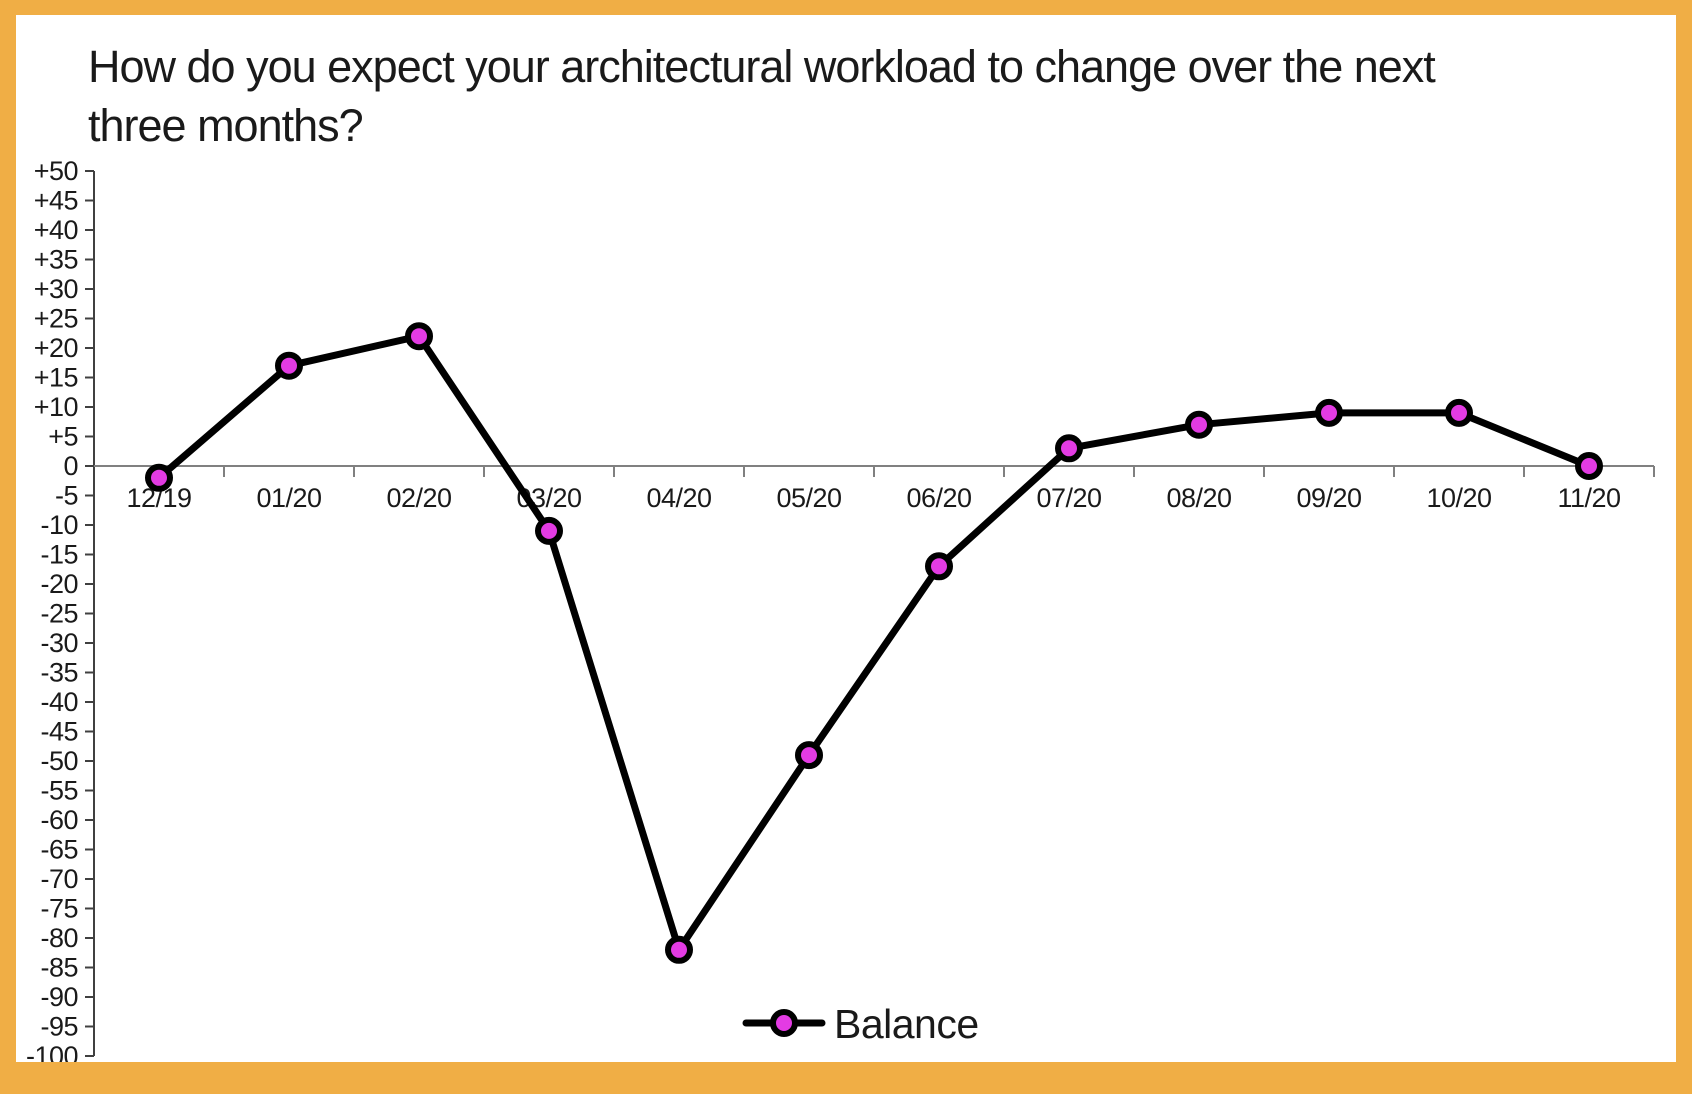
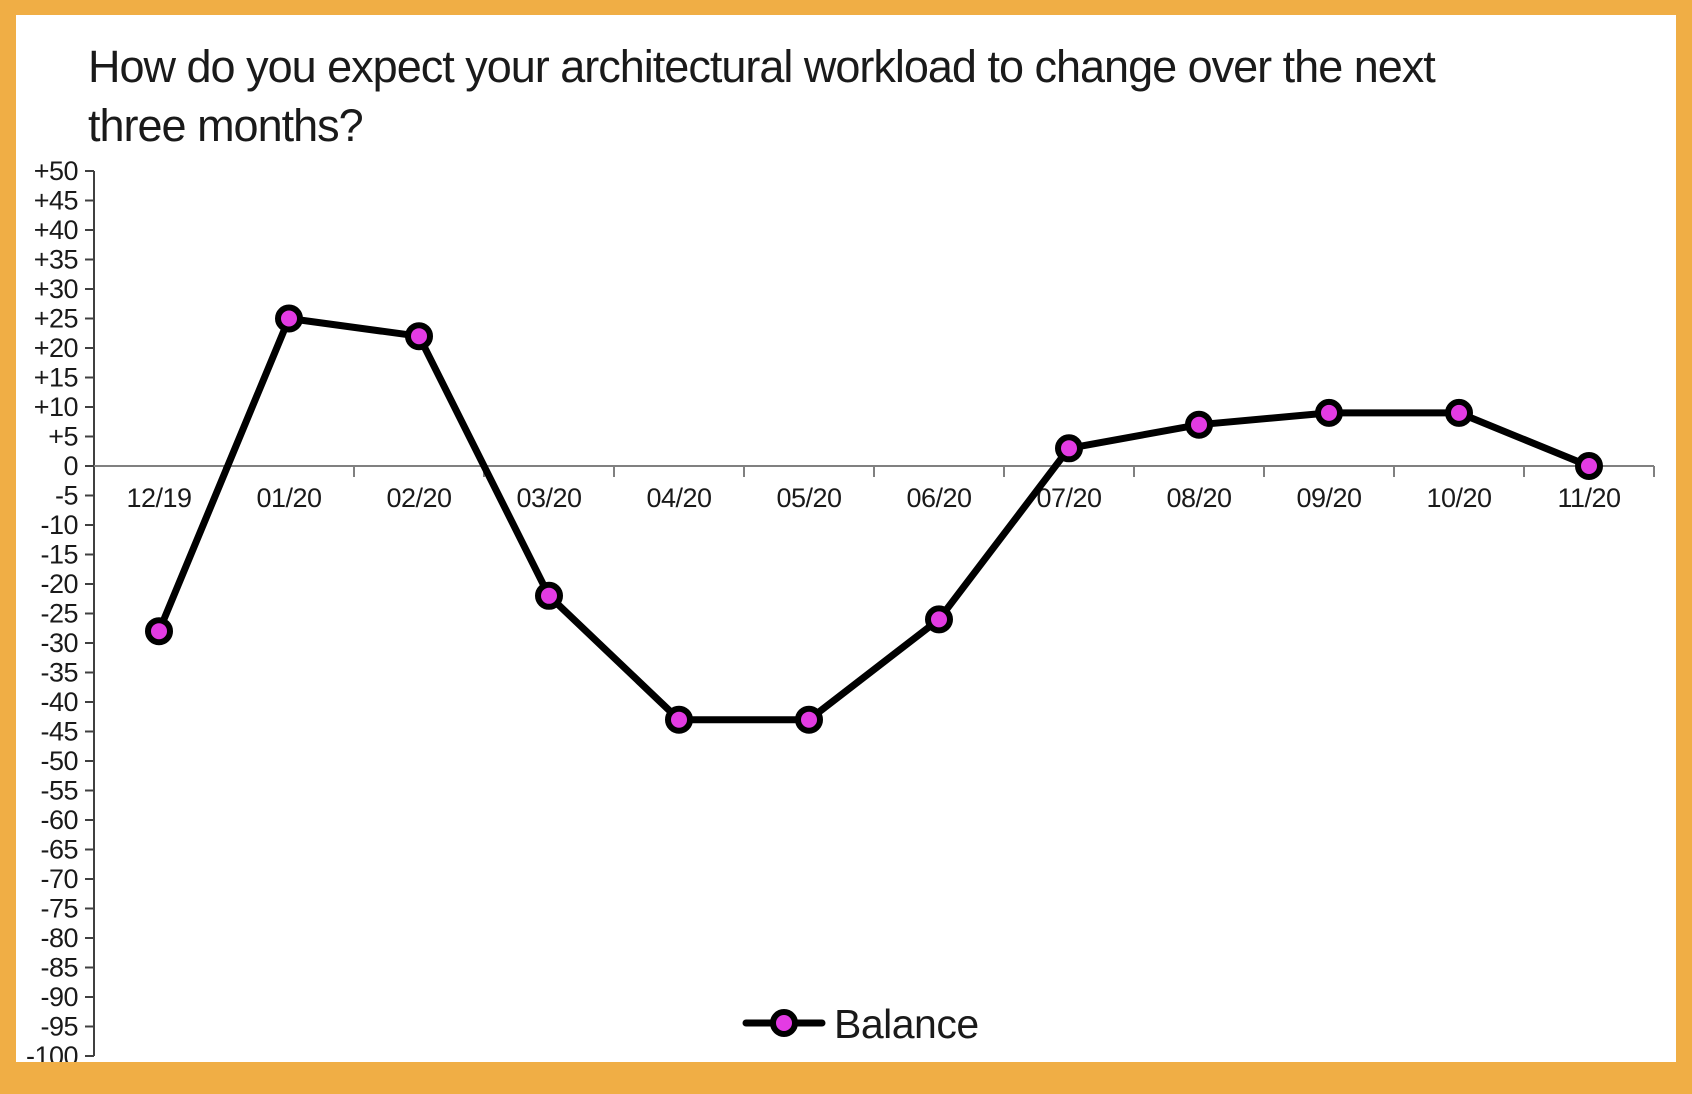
12/19: -2 -> -28
01/20: 17 -> 25
03/20: -11 -> -22
04/20: -82 -> -43
05/20: -49 -> -43
06/20: -17 -> -26
